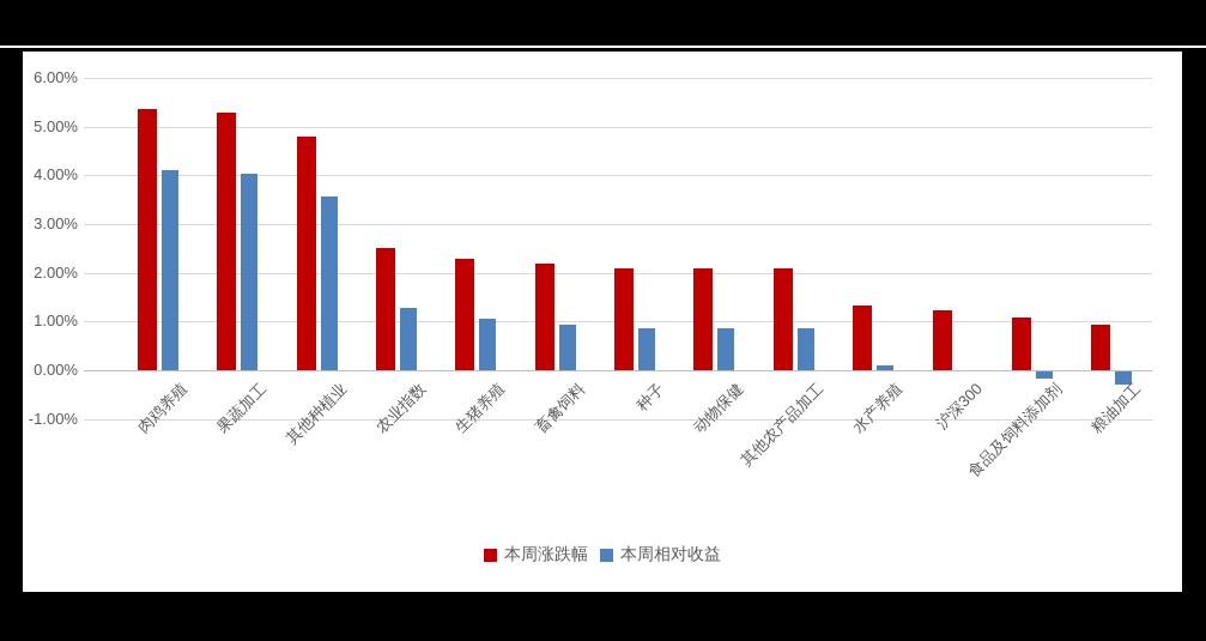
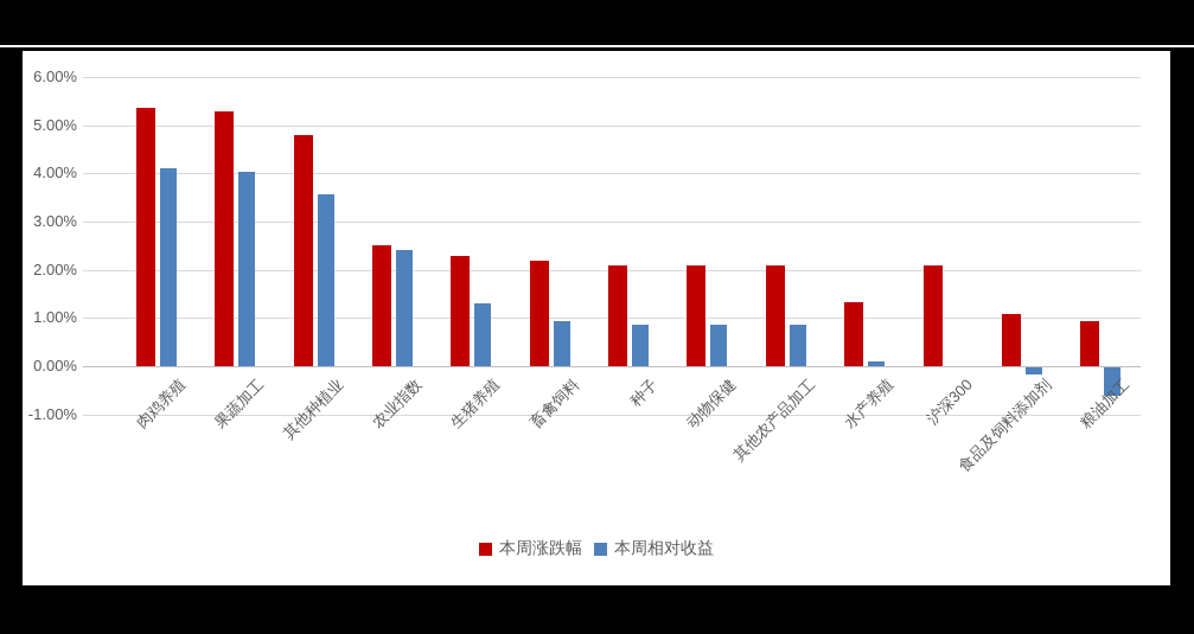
本周相对收益/农业指数: 1.3% -> 2.4%
本周相对收益/生猪养殖: 1.1% -> 1.3%
本周涨跌幅/沪深300: 1.2% -> 2.1%
本周相对收益/粮油加工: -0.3% -> -0.6%
